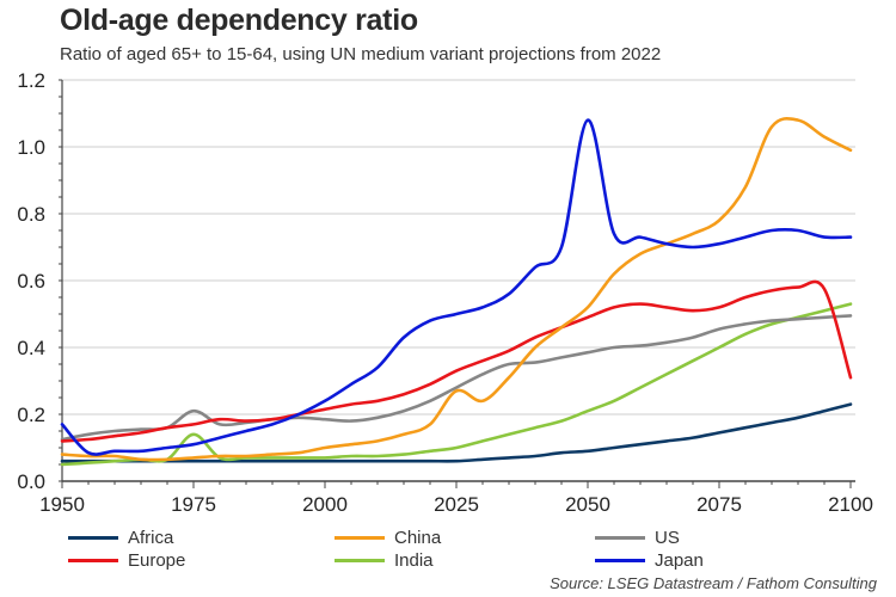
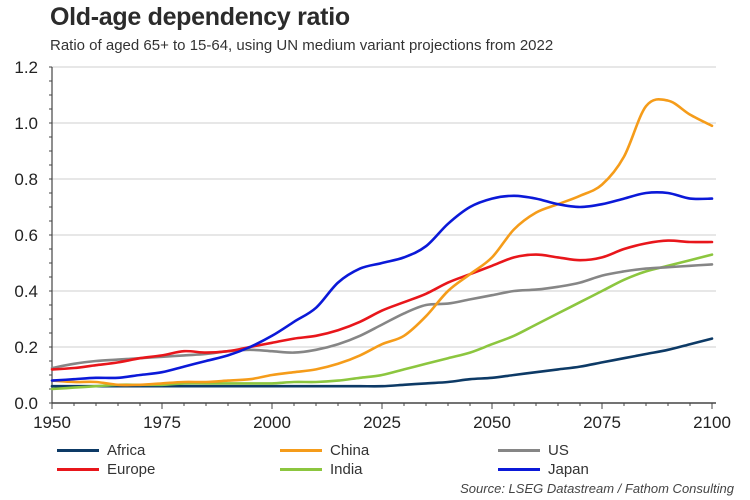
Japan/1950: 0.17 -> 0.08
US/1975: 0.21 -> 0.17
India/1975: 0.14 -> 0.07
China/2025: 0.27 -> 0.21
Japan/2050: 1.08 -> 0.73
Europe/2100: 0.31 -> 0.57
